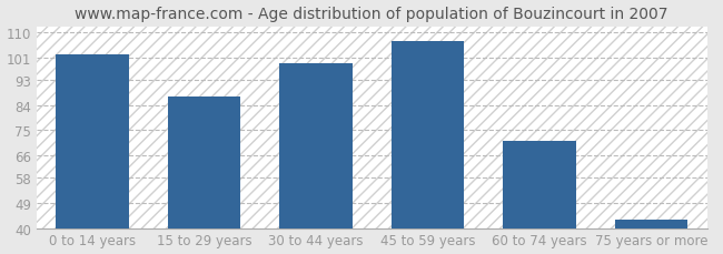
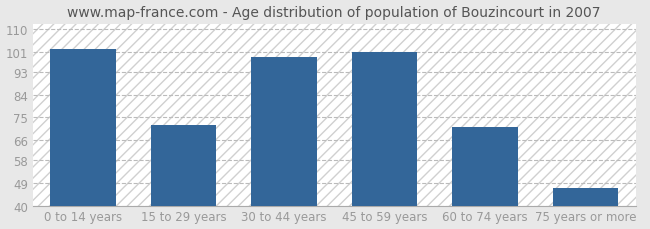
15 to 29 years: 87 -> 72
45 to 59 years: 107 -> 101
75 years or more: 43 -> 47
